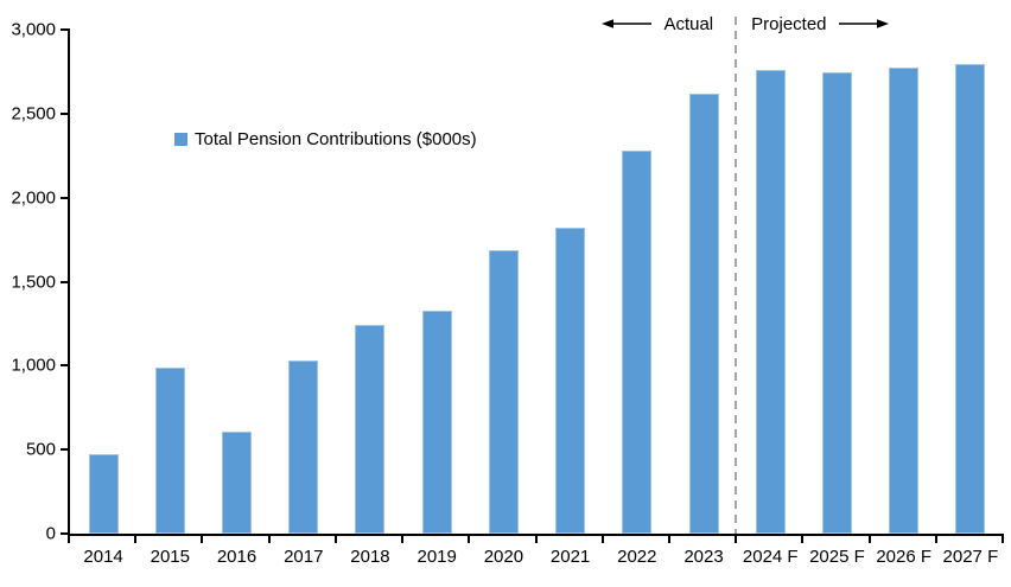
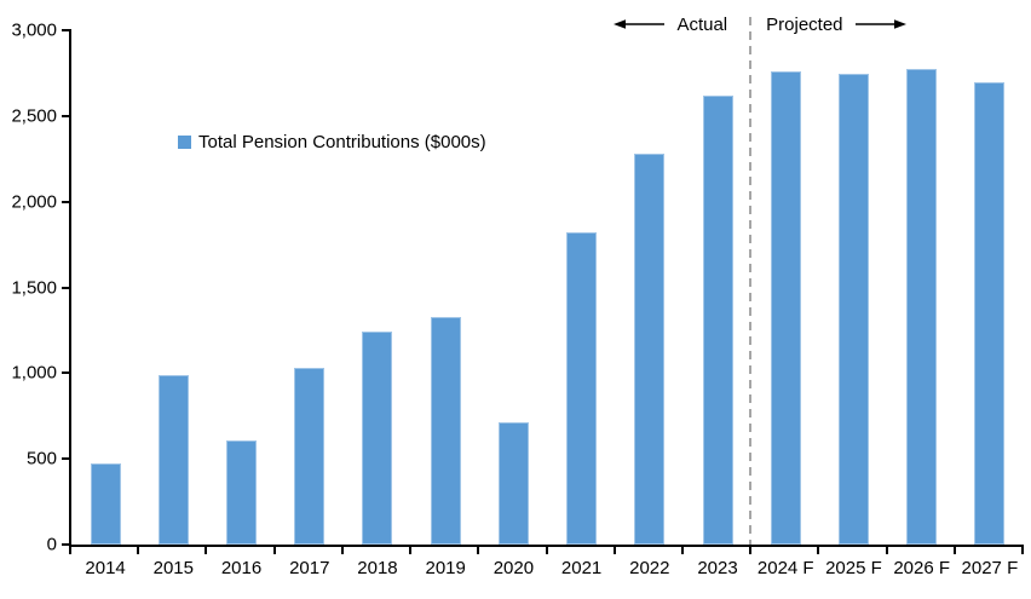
2020: 1690 -> 710
2027 F: 2800 -> 2700
